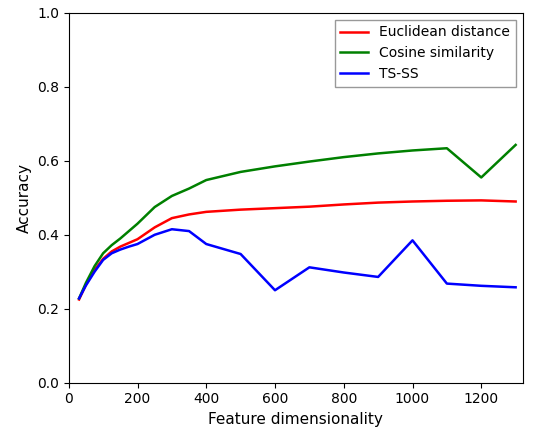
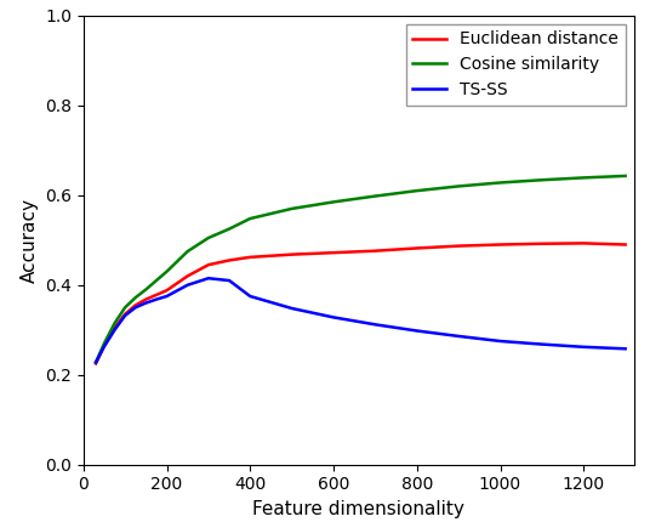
TS-SS/600: 0.250 -> 0.328
TS-SS/1000: 0.385 -> 0.275
Cosine similarity/1200: 0.555 -> 0.639
